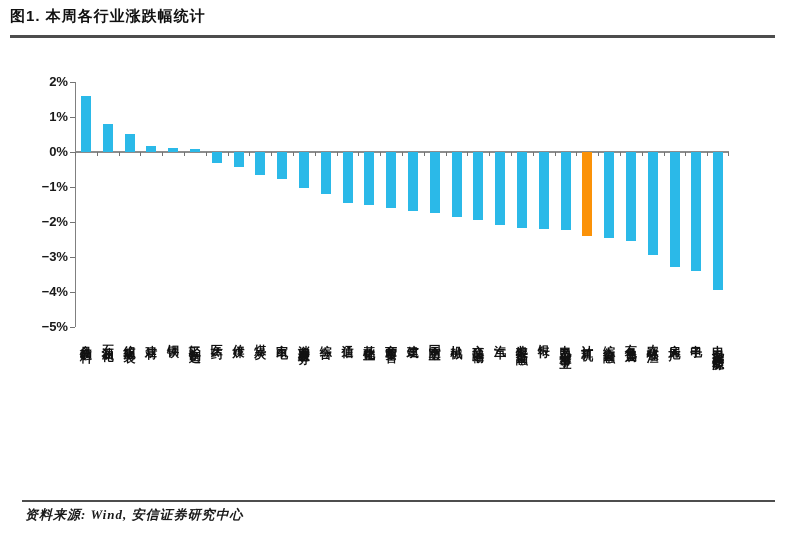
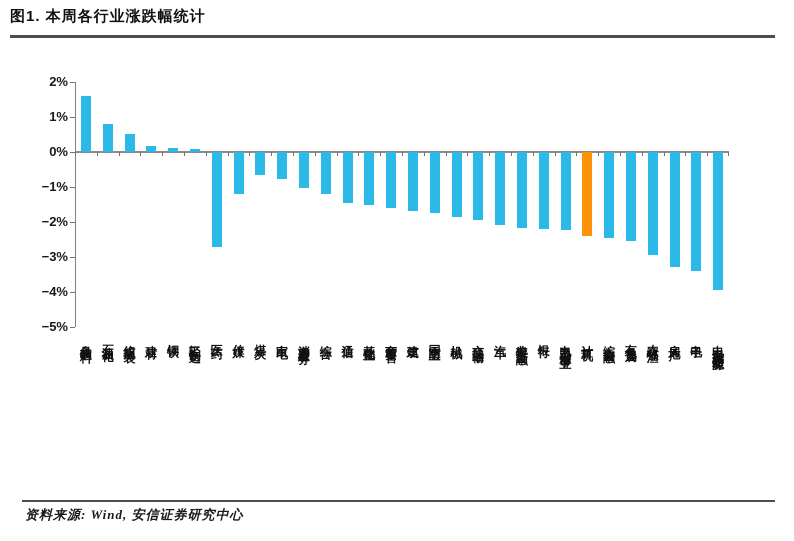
医药: -0.3% -> -2.7%
传媒: -0.4% -> -1.2%
